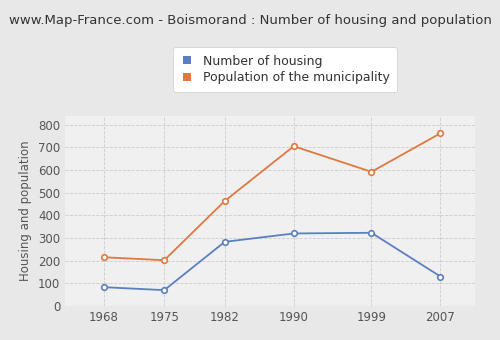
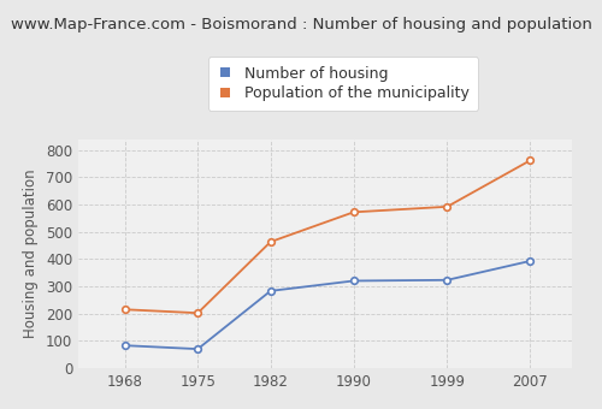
Population of the municipality/1990: 705 -> 572
Number of housing/2007: 130 -> 393
